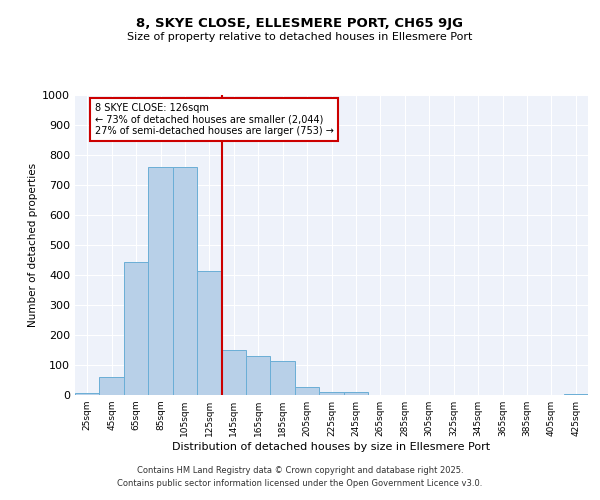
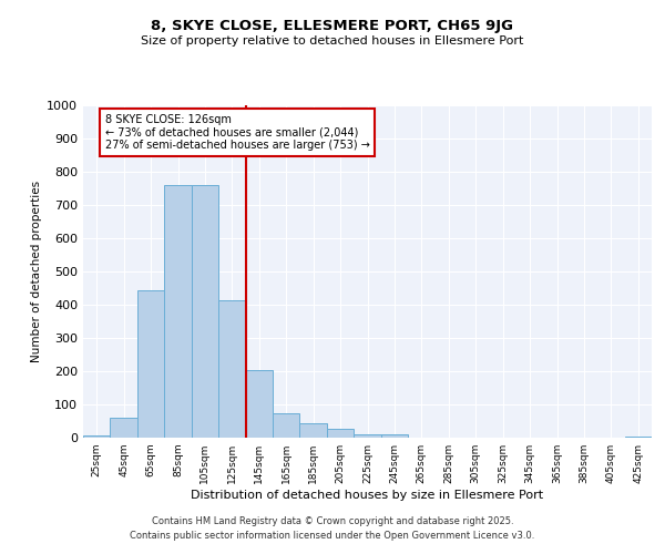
145sqm: 150 -> 205
165sqm: 130 -> 75
185sqm: 115 -> 45
